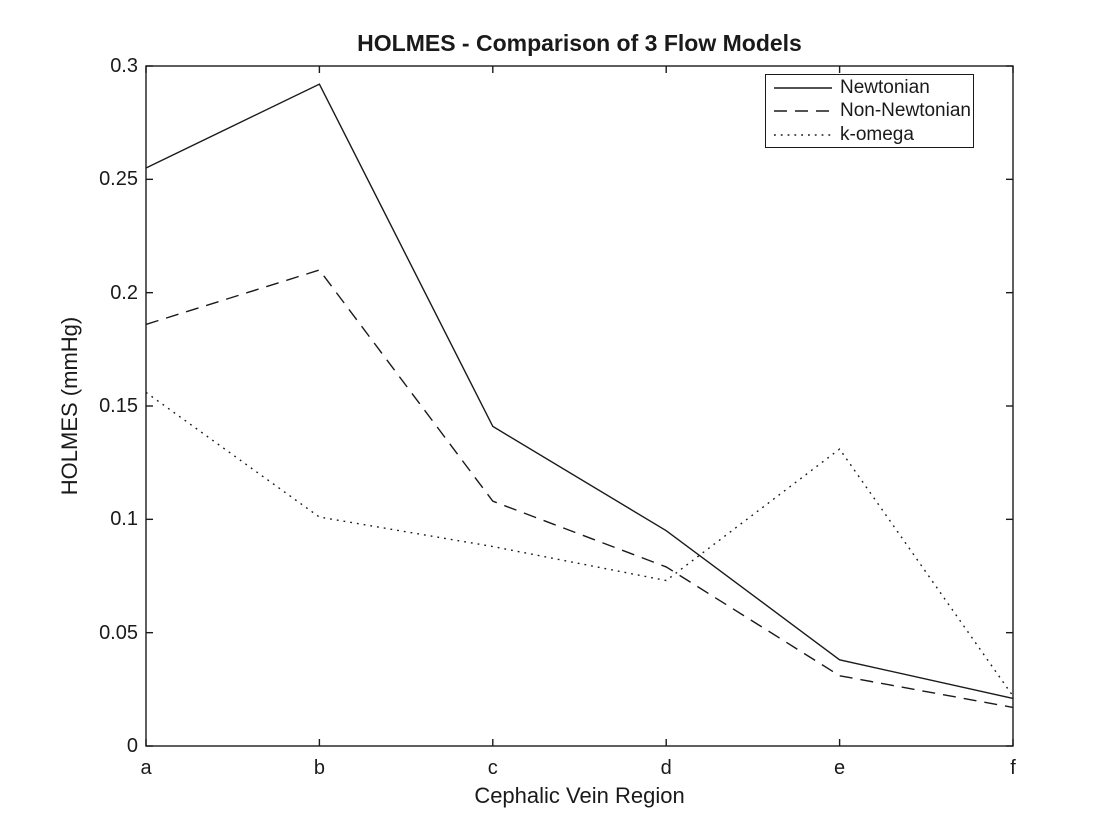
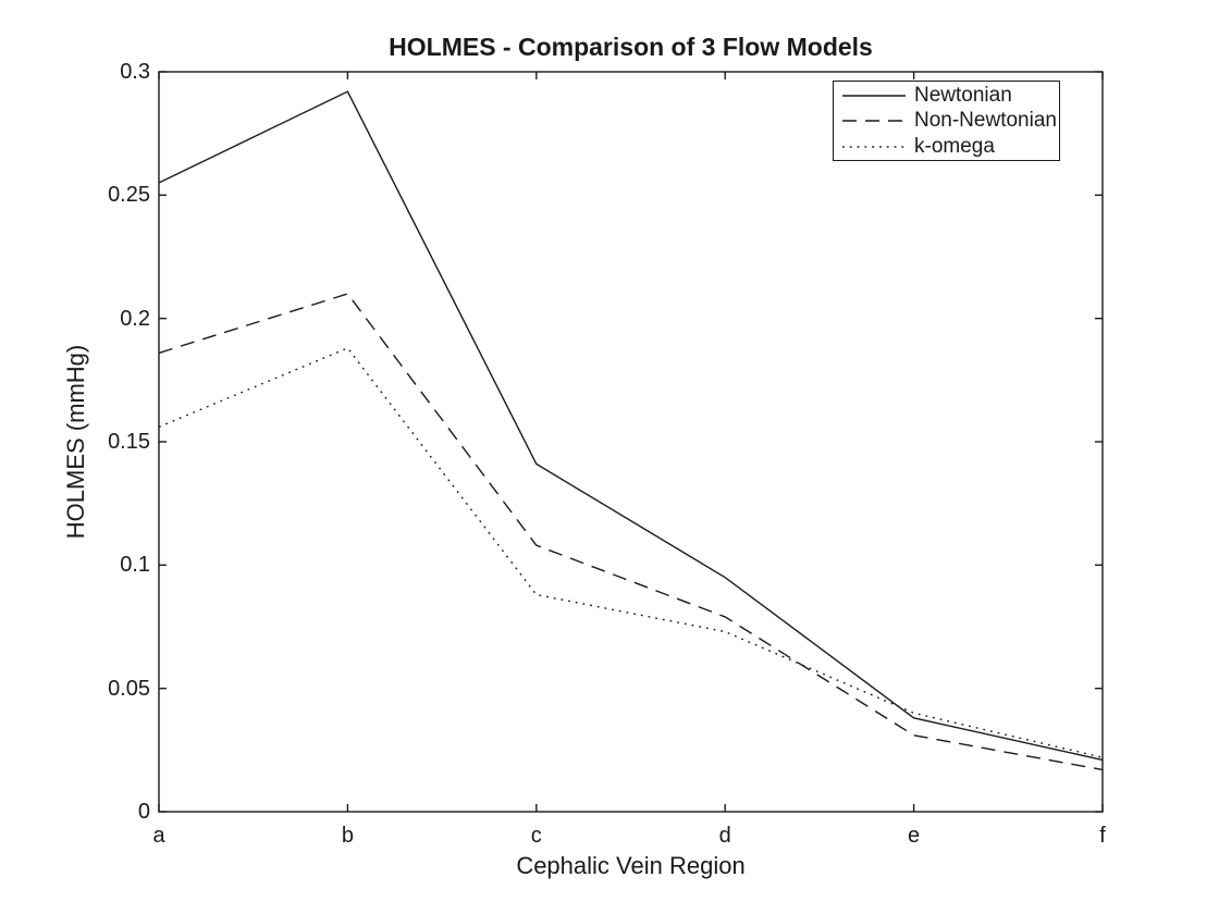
k-omega/b: 0.101 -> 0.188
k-omega/e: 0.131 -> 0.040
